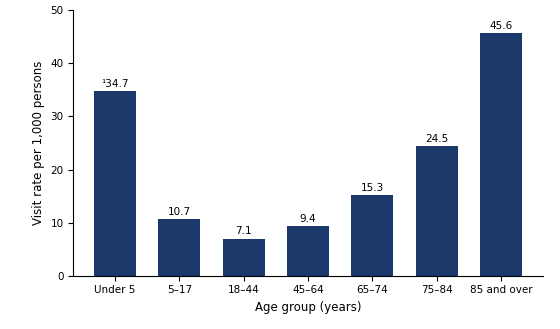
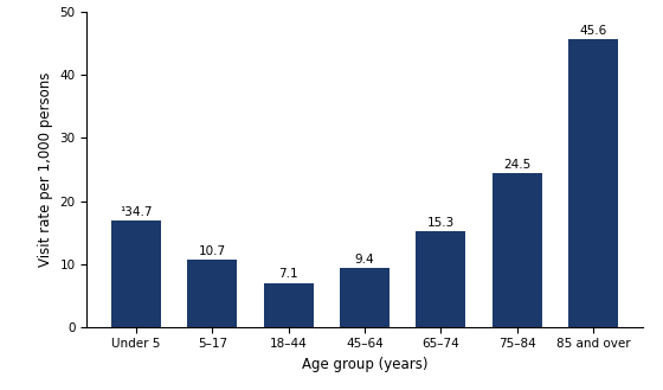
Under 5: 34.7 -> 17.0
